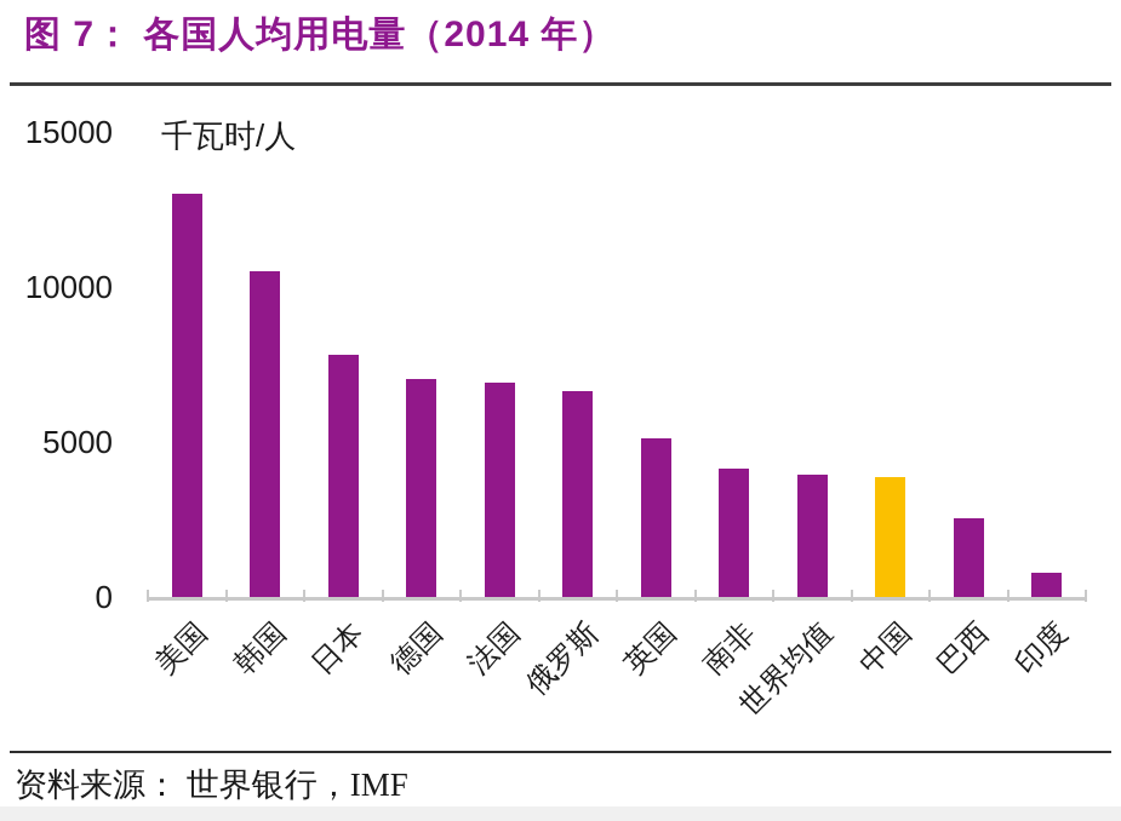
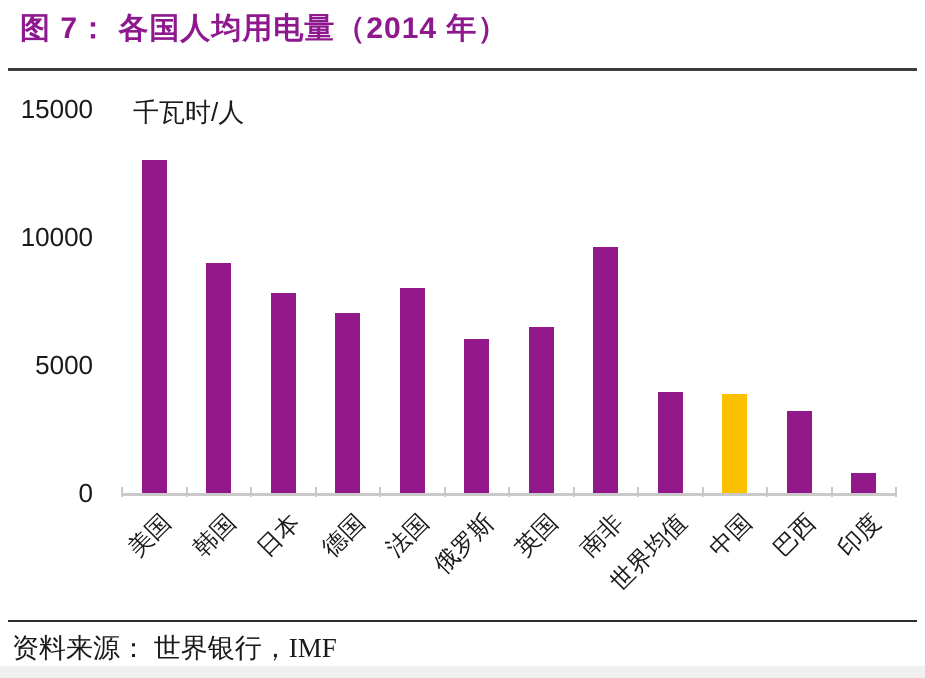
韩国: 10500 -> 9000
法国: 6900 -> 8000
俄罗斯: 6600 -> 6000
英国: 5100 -> 6500
南非: 4200 -> 9600
巴西: 2600 -> 3200
